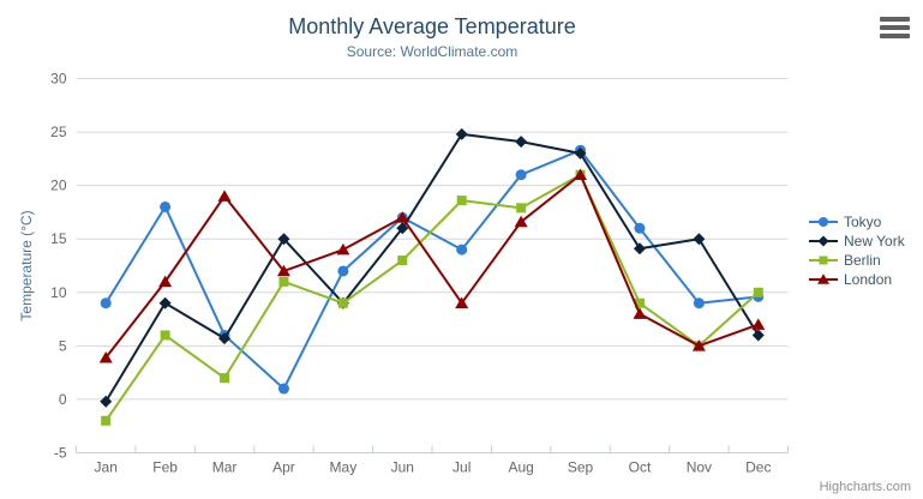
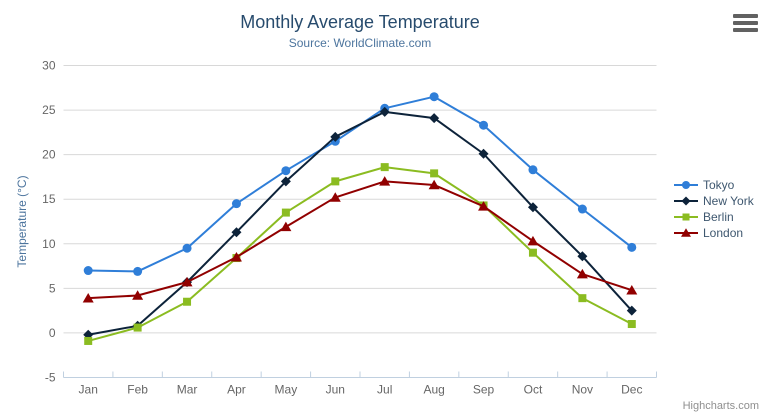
Tokyo/Jan: 9 -> 7
Berlin/Jan: -2 -> -1
Tokyo/Feb: 18 -> 7
New York/Feb: 9 -> 1
Berlin/Feb: 6 -> 1
London/Feb: 11 -> 4
Tokyo/Mar: 6 -> 10
Berlin/Mar: 2 -> 4
London/Mar: 19 -> 6
Tokyo/Apr: 1 -> 14
New York/Apr: 15 -> 11
Berlin/Apr: 11 -> 8
London/Apr: 12 -> 8
Tokyo/May: 12 -> 18
New York/May: 9 -> 17
Berlin/May: 9 -> 14
London/May: 14 -> 12
Tokyo/Jun: 17 -> 22
New York/Jun: 16 -> 22
Berlin/Jun: 13 -> 17
London/Jun: 17 -> 15
Tokyo/Jul: 14 -> 25
London/Jul: 9 -> 17
Tokyo/Aug: 21 -> 26
New York/Sep: 23 -> 20
Berlin/Sep: 21 -> 14
London/Sep: 21 -> 14
Tokyo/Oct: 16 -> 18
London/Oct: 8 -> 10
Tokyo/Nov: 9 -> 14
New York/Nov: 15 -> 9
Berlin/Nov: 5 -> 4
London/Nov: 5 -> 7
New York/Dec: 6 -> 2
Berlin/Dec: 10 -> 1
London/Dec: 7 -> 5
